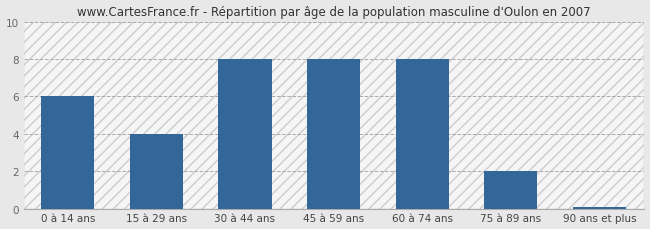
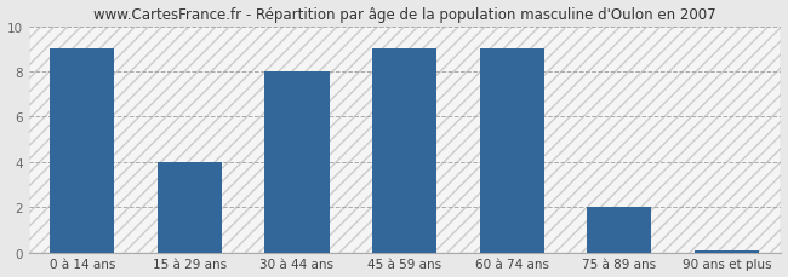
0 à 14 ans: 6.0 -> 9.0
45 à 59 ans: 8.0 -> 9.0
60 à 74 ans: 8.0 -> 9.0
